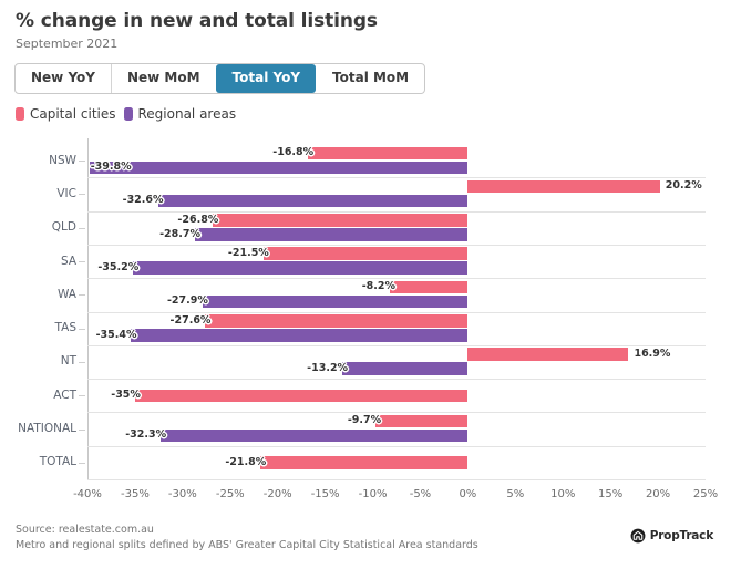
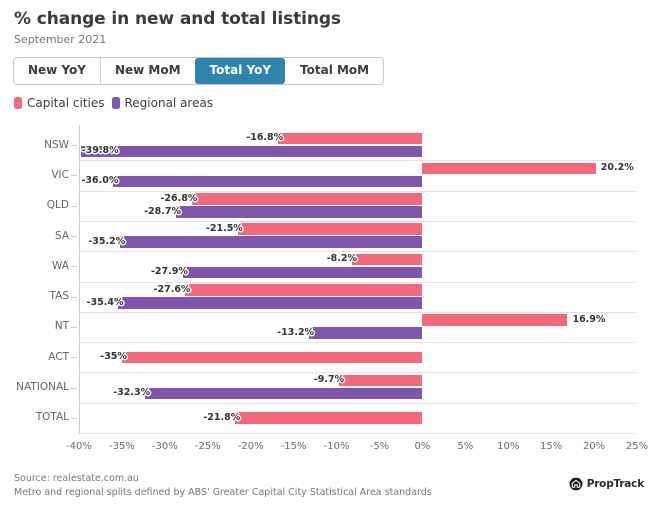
Regional areas/VIC: -32.6% -> -36.0%
